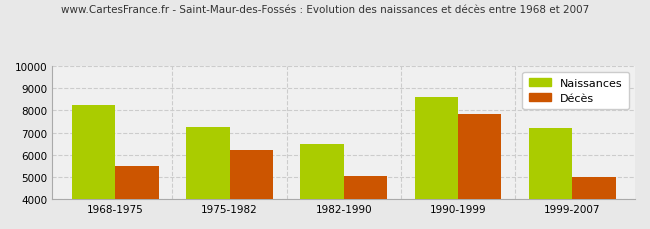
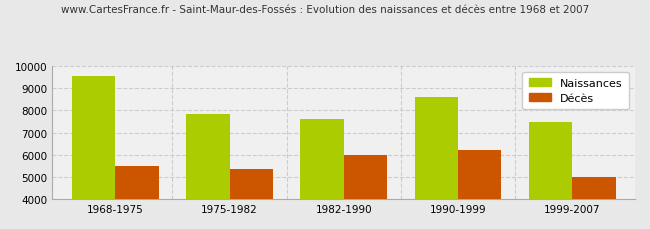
Naissances/1968-1975: 8250 -> 9550
Naissances/1975-1982: 7250 -> 7820
Décès/1975-1982: 6200 -> 5370
Naissances/1982-1990: 6500 -> 7600
Décès/1982-1990: 5050 -> 6010
Décès/1990-1999: 7850 -> 6230
Naissances/1999-2007: 7200 -> 7480
